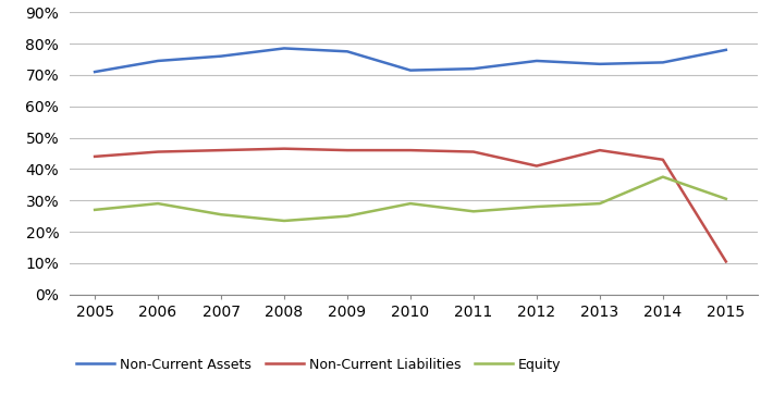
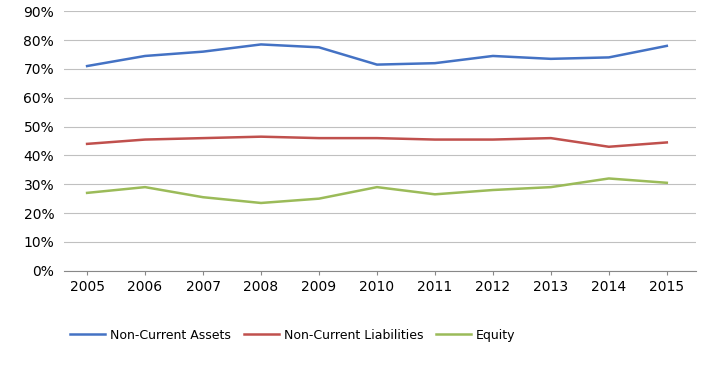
Non-Current Liabilities/2012: 41.0% -> 45.5%
Equity/2014: 37.5% -> 32.0%
Non-Current Liabilities/2015: 10.5% -> 44.5%
